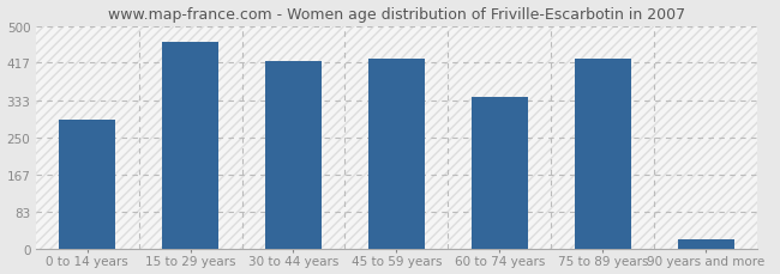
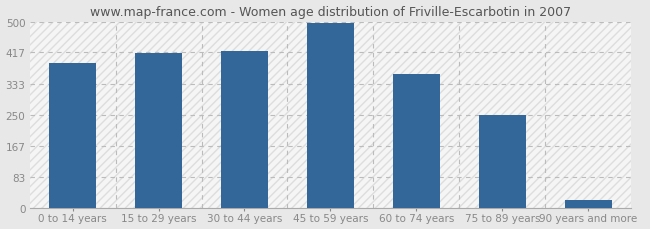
0 to 14 years: 290 -> 390
15 to 29 years: 465 -> 415
45 to 59 years: 425 -> 497
60 to 74 years: 340 -> 358
75 to 89 years: 425 -> 248
